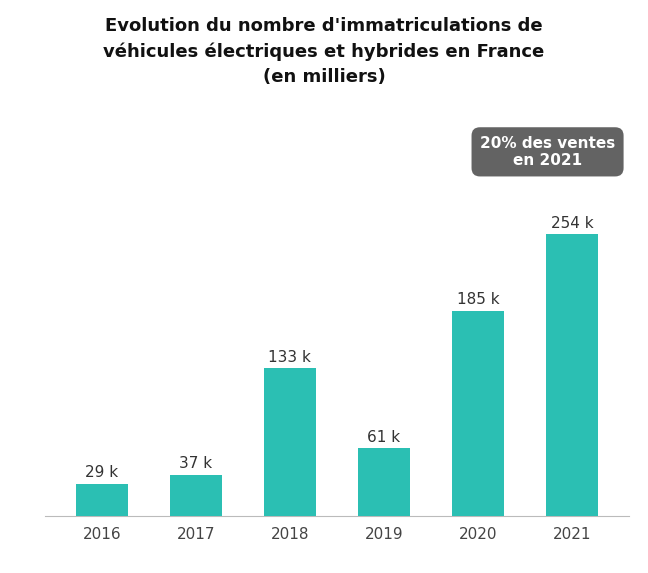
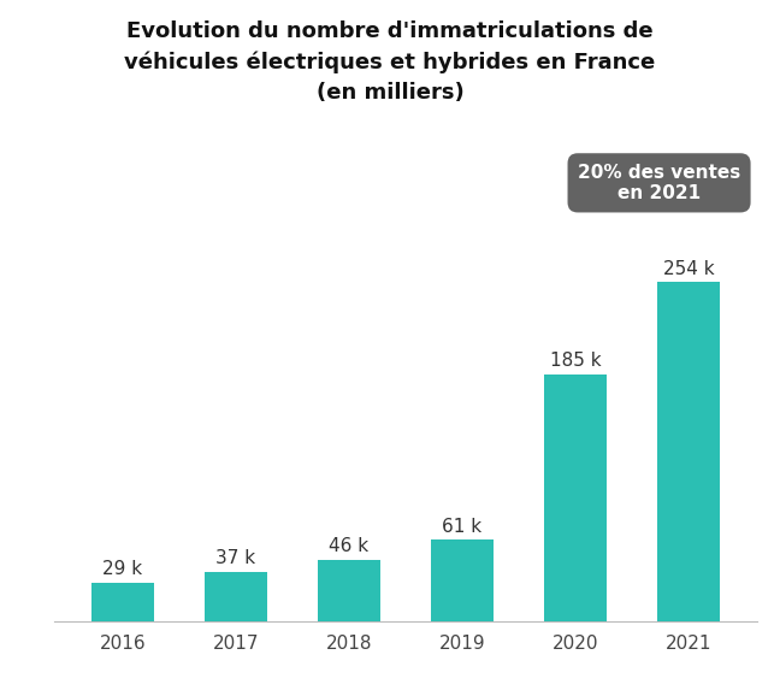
2018: 133 -> 46
